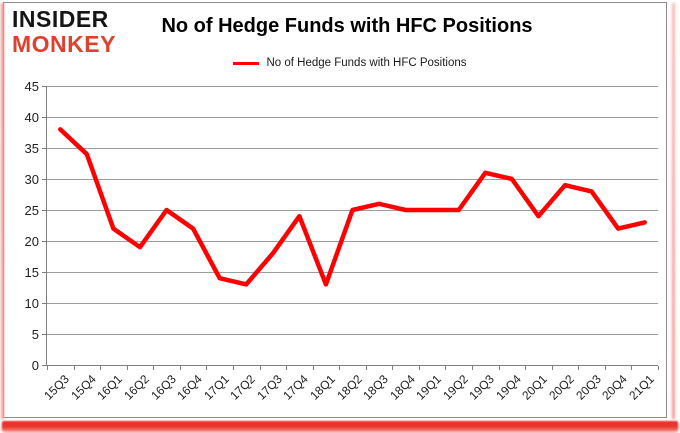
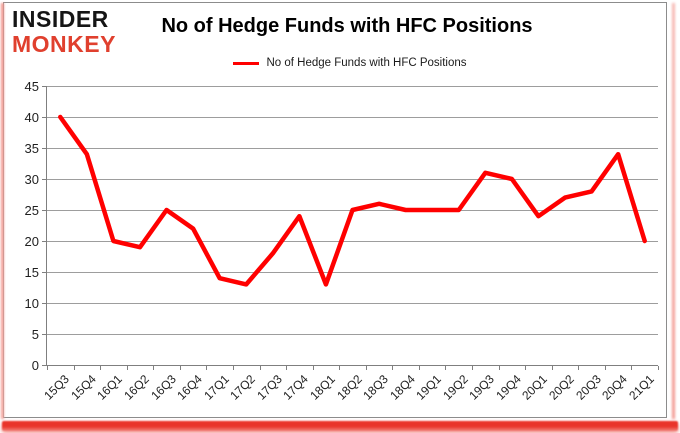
15Q3: 38 -> 40
16Q1: 22 -> 20
20Q2: 29 -> 27
20Q4: 22 -> 34
21Q1: 23 -> 20
